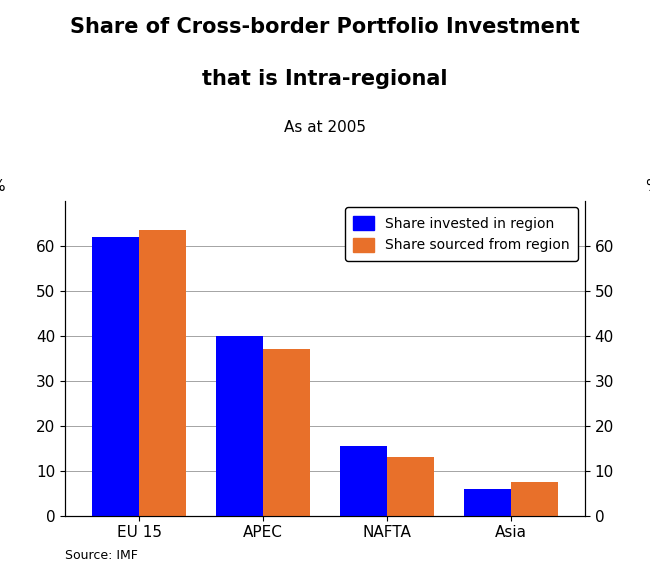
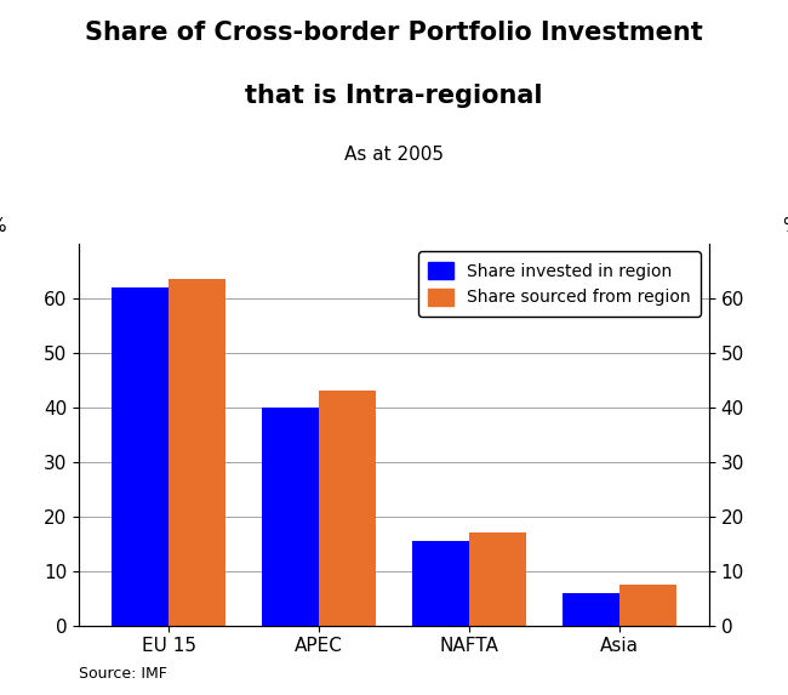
Share sourced from region/APEC: 37.0 -> 43.0
Share sourced from region/NAFTA: 13.0 -> 17.0
